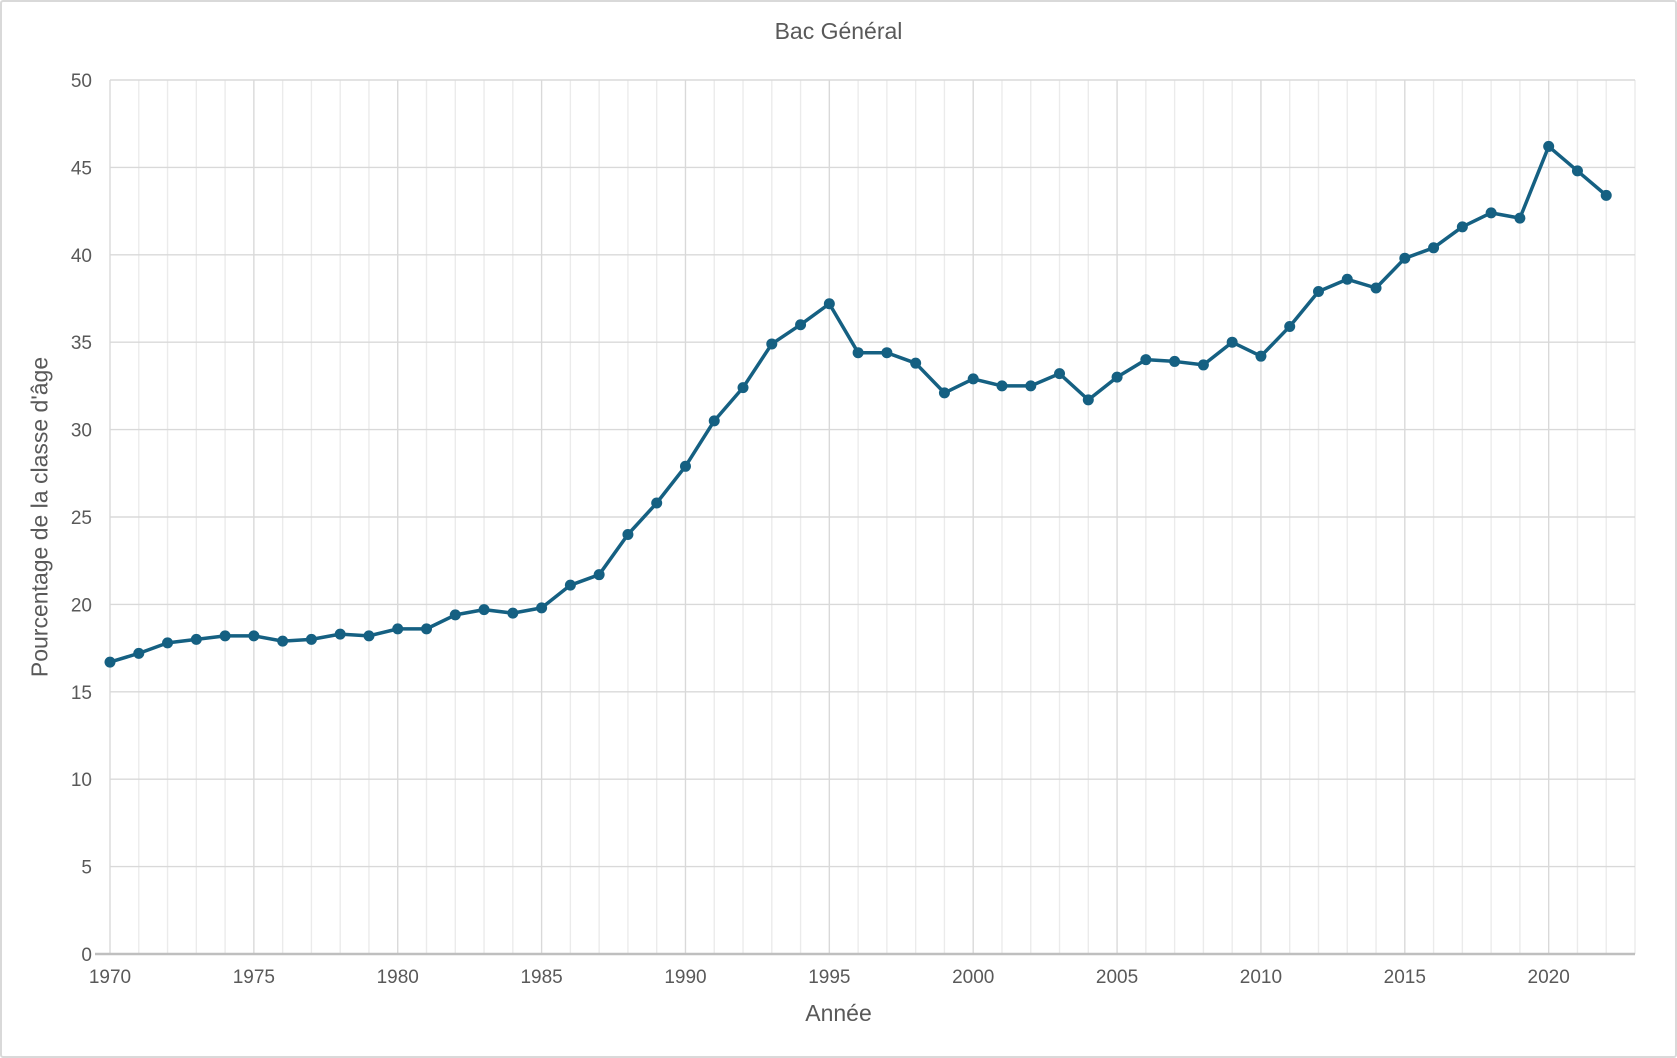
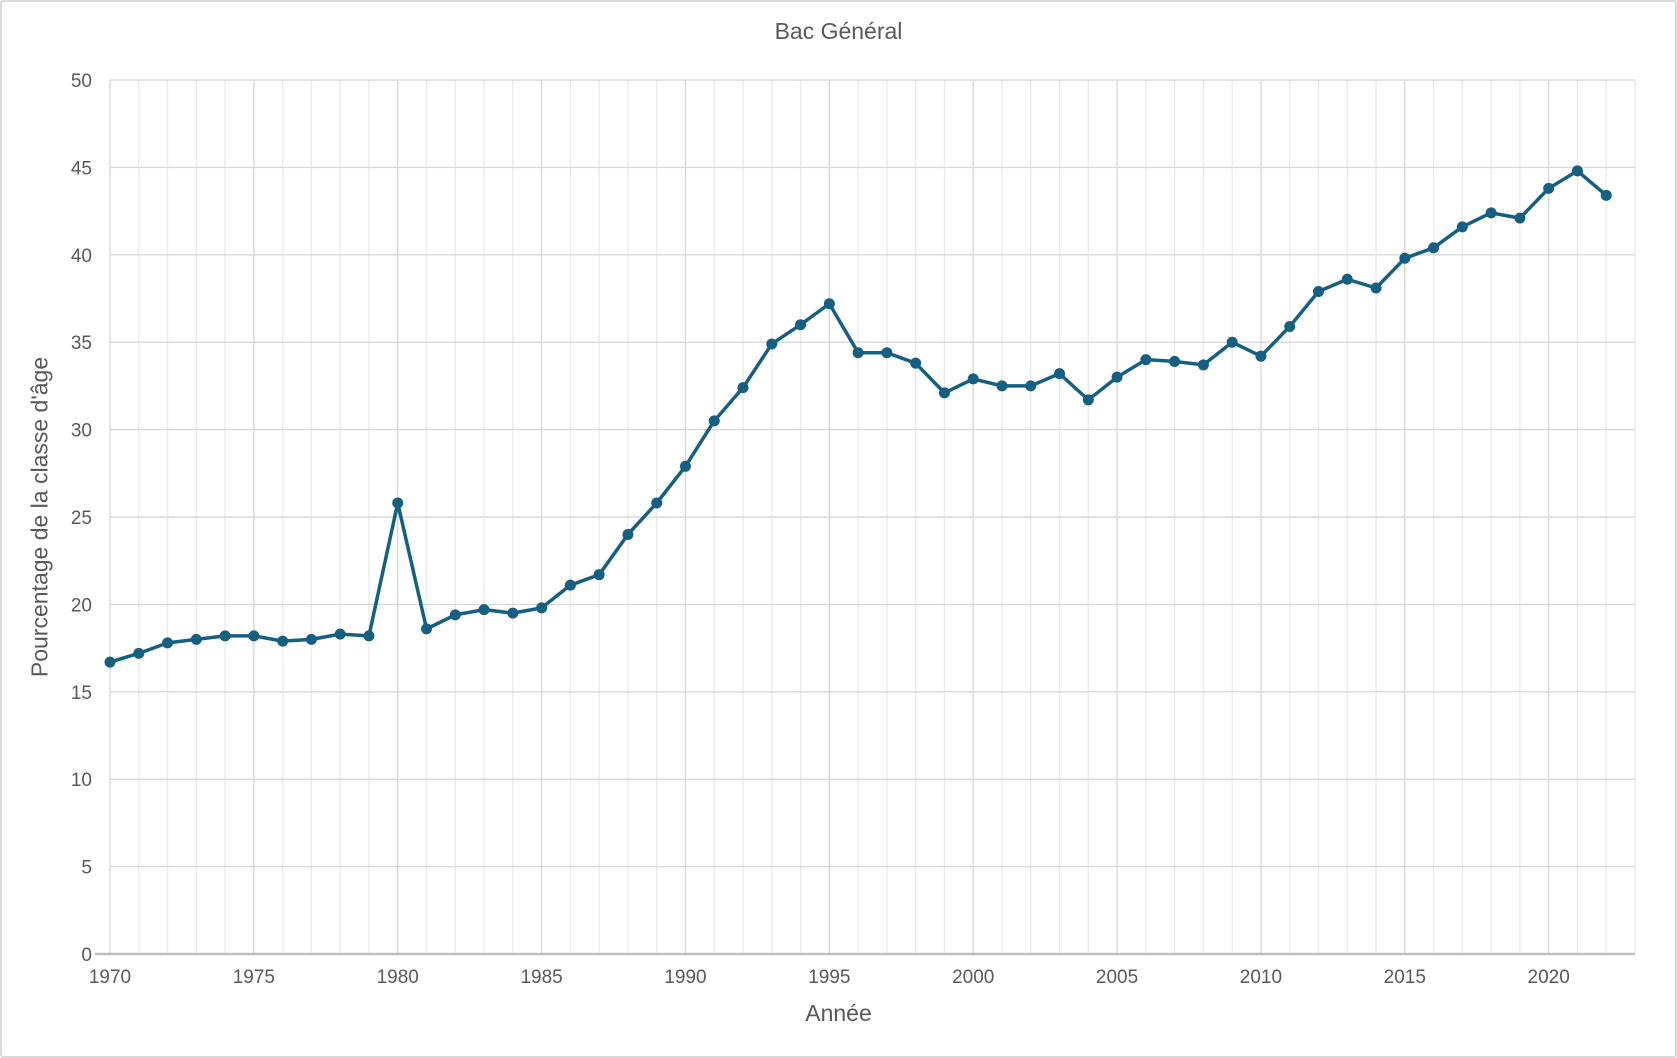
1980: 18.6 -> 25.8
2020: 46.2 -> 43.8
